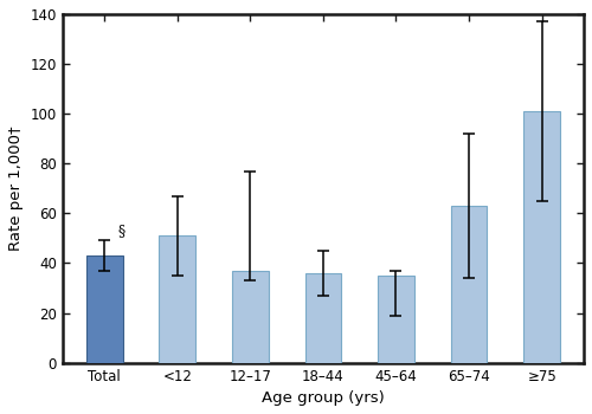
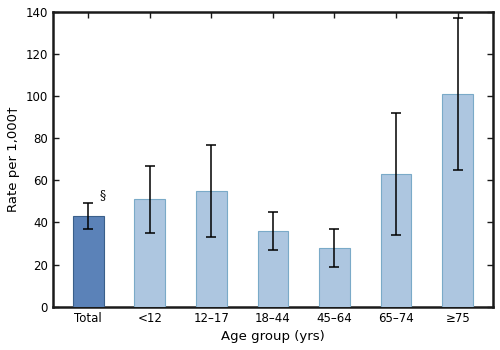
12–17: 37 -> 55
45–64: 35 -> 28
